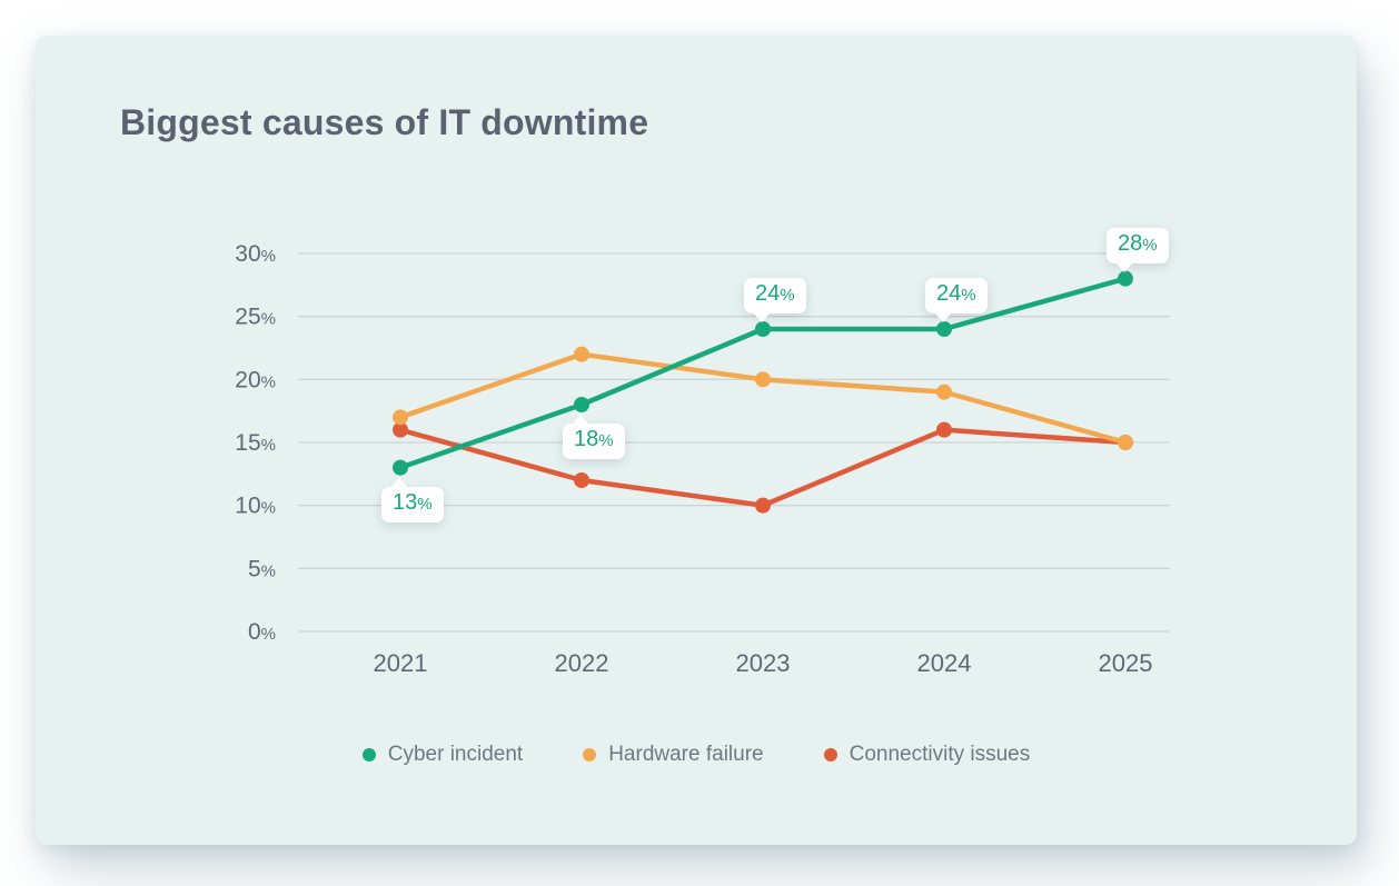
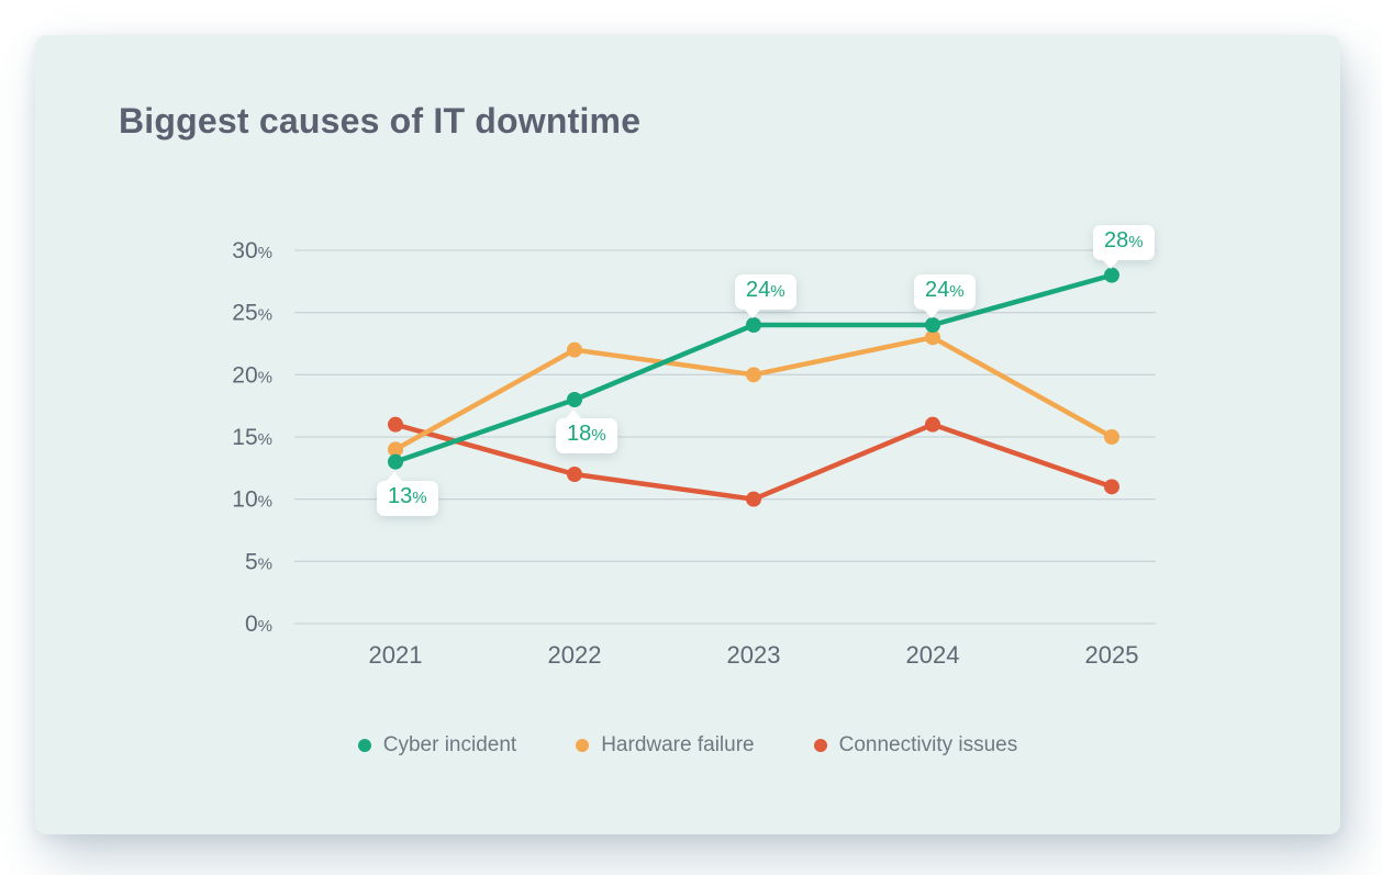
Hardware failure/2021: 17 -> 14
Hardware failure/2024: 19 -> 23
Connectivity issues/2025: 15 -> 11
